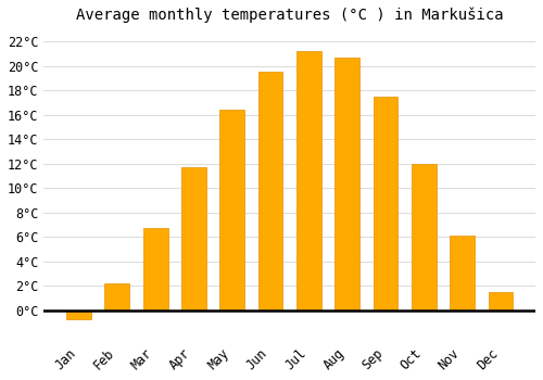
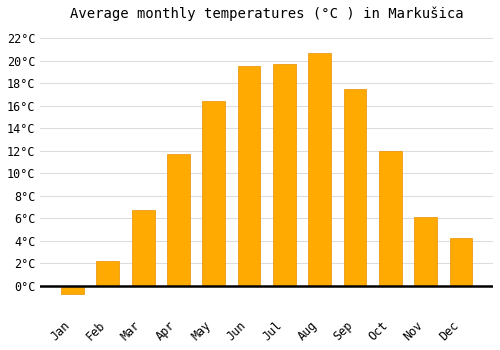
Jul: 21.2°C -> 19.7°C
Dec: 1.5°C -> 4.2°C
